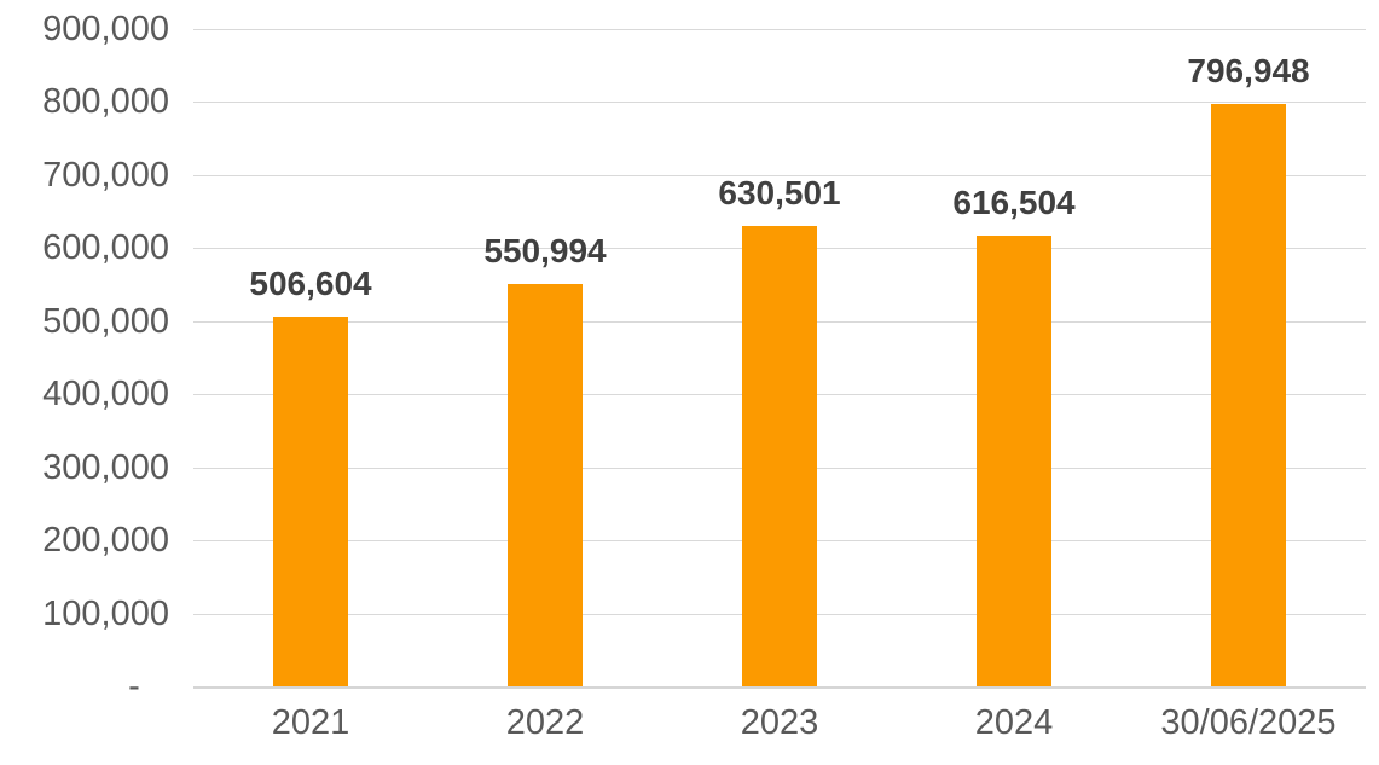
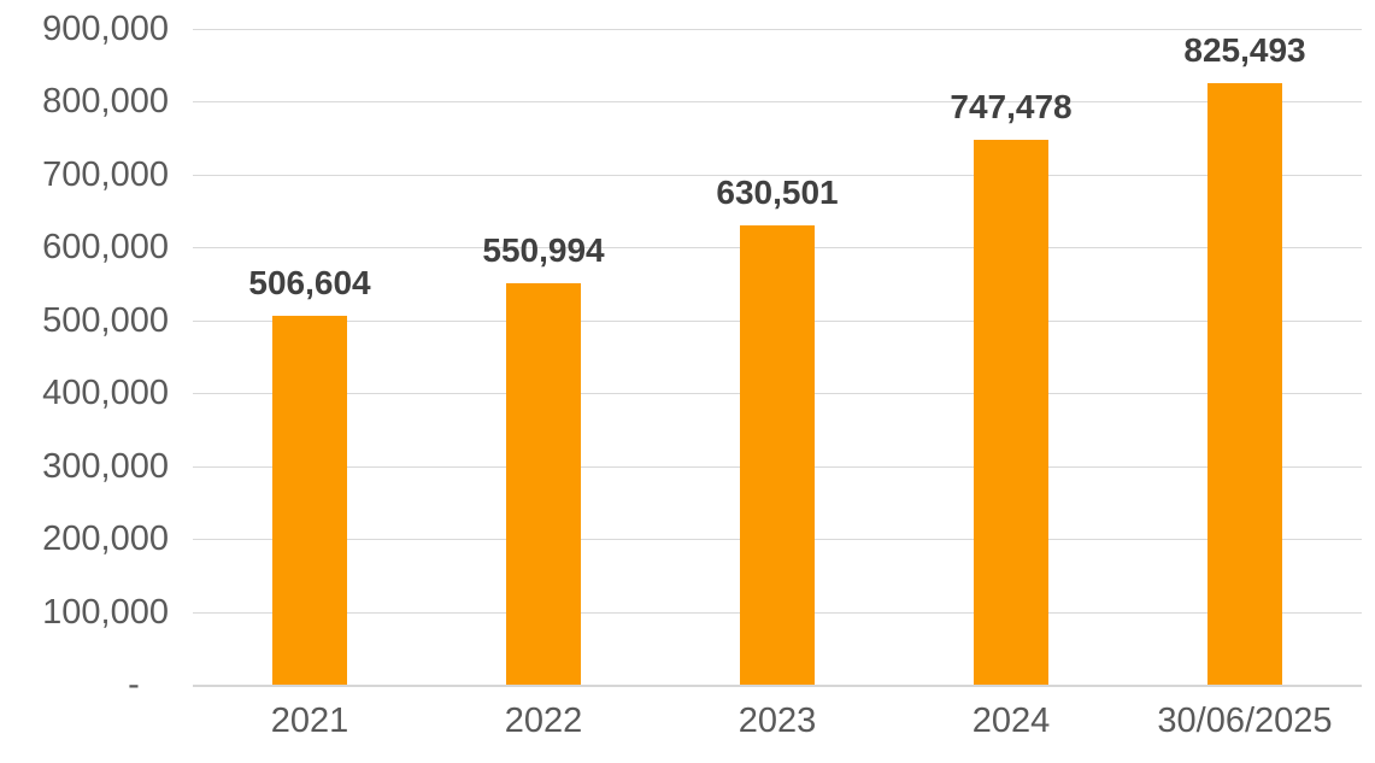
2024: 616,504 -> 747,478
30/06/2025: 796,948 -> 825,493
